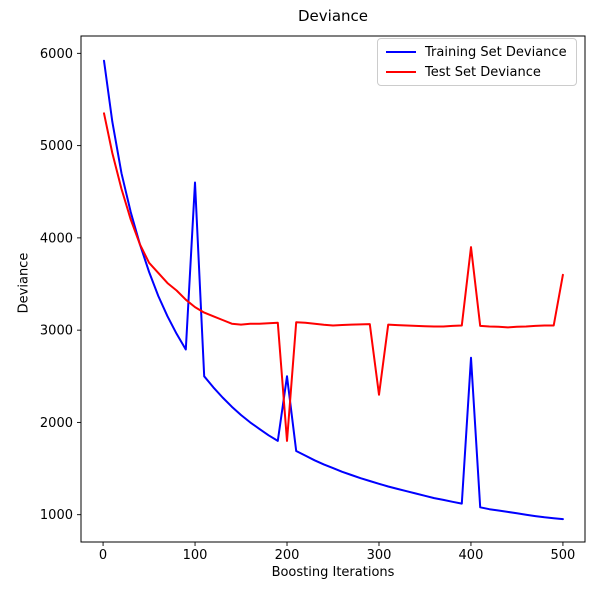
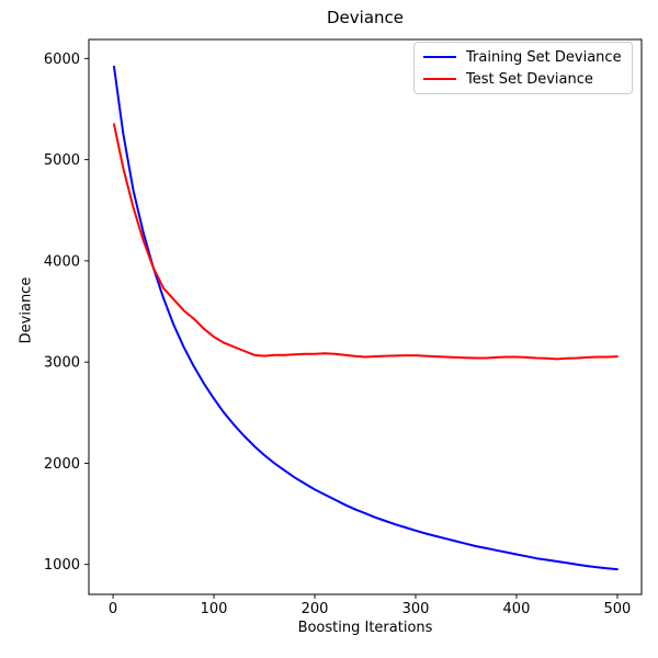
Training Set Deviance/100: 4600 -> 2600
Training Set Deviance/200: 2500 -> 1700
Test Set Deviance/200: 1800 -> 3100
Test Set Deviance/300: 2300 -> 3100
Training Set Deviance/400: 2700 -> 1100
Test Set Deviance/400: 3900 -> 3000
Test Set Deviance/500: 3600 -> 3100
